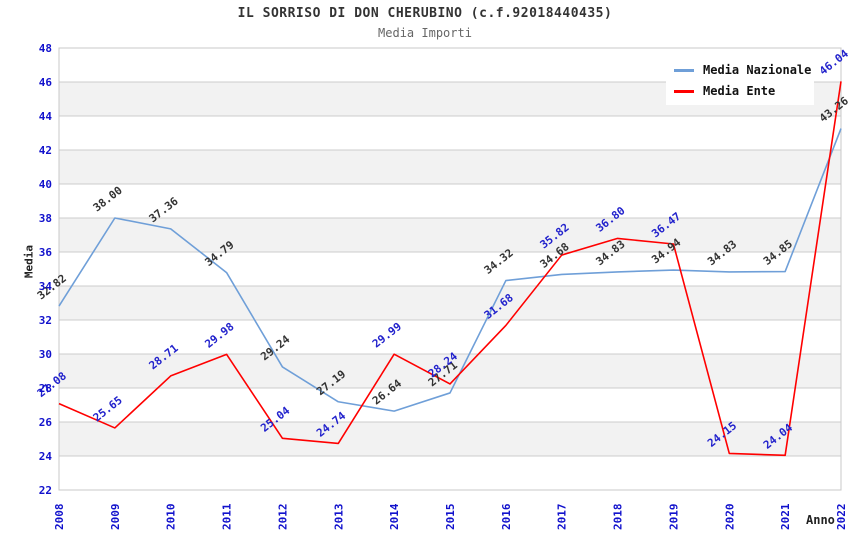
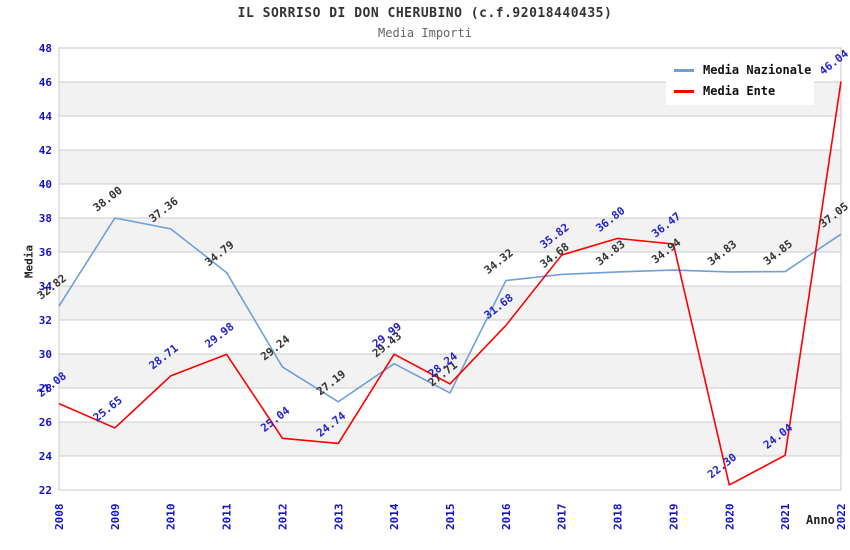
Media Nazionale/2014: 26.64 -> 29.43
Media Ente/2020: 24.15 -> 22.30
Media Nazionale/2022: 43.26 -> 37.05
